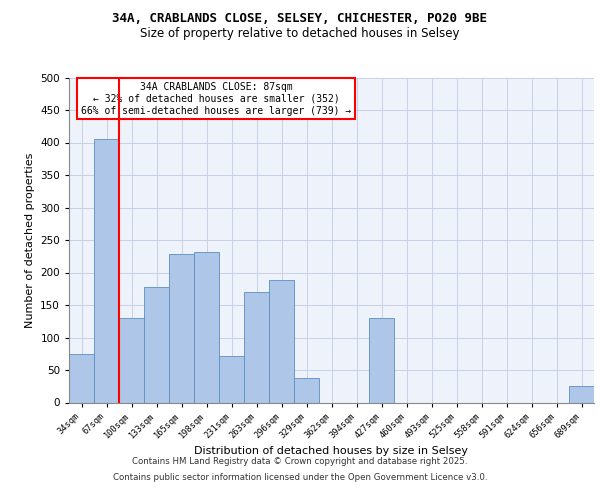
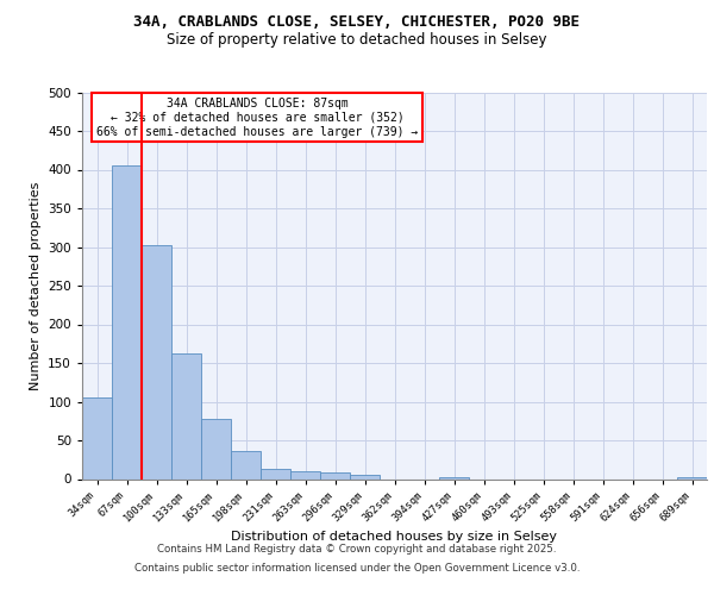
34sqm: 74 -> 105
100sqm: 130 -> 303
133sqm: 178 -> 163
165sqm: 228 -> 77
198sqm: 232 -> 36
231sqm: 72 -> 13
263sqm: 170 -> 10
296sqm: 188 -> 8
329sqm: 38 -> 5
427sqm: 130 -> 2
689sqm: 26 -> 3
